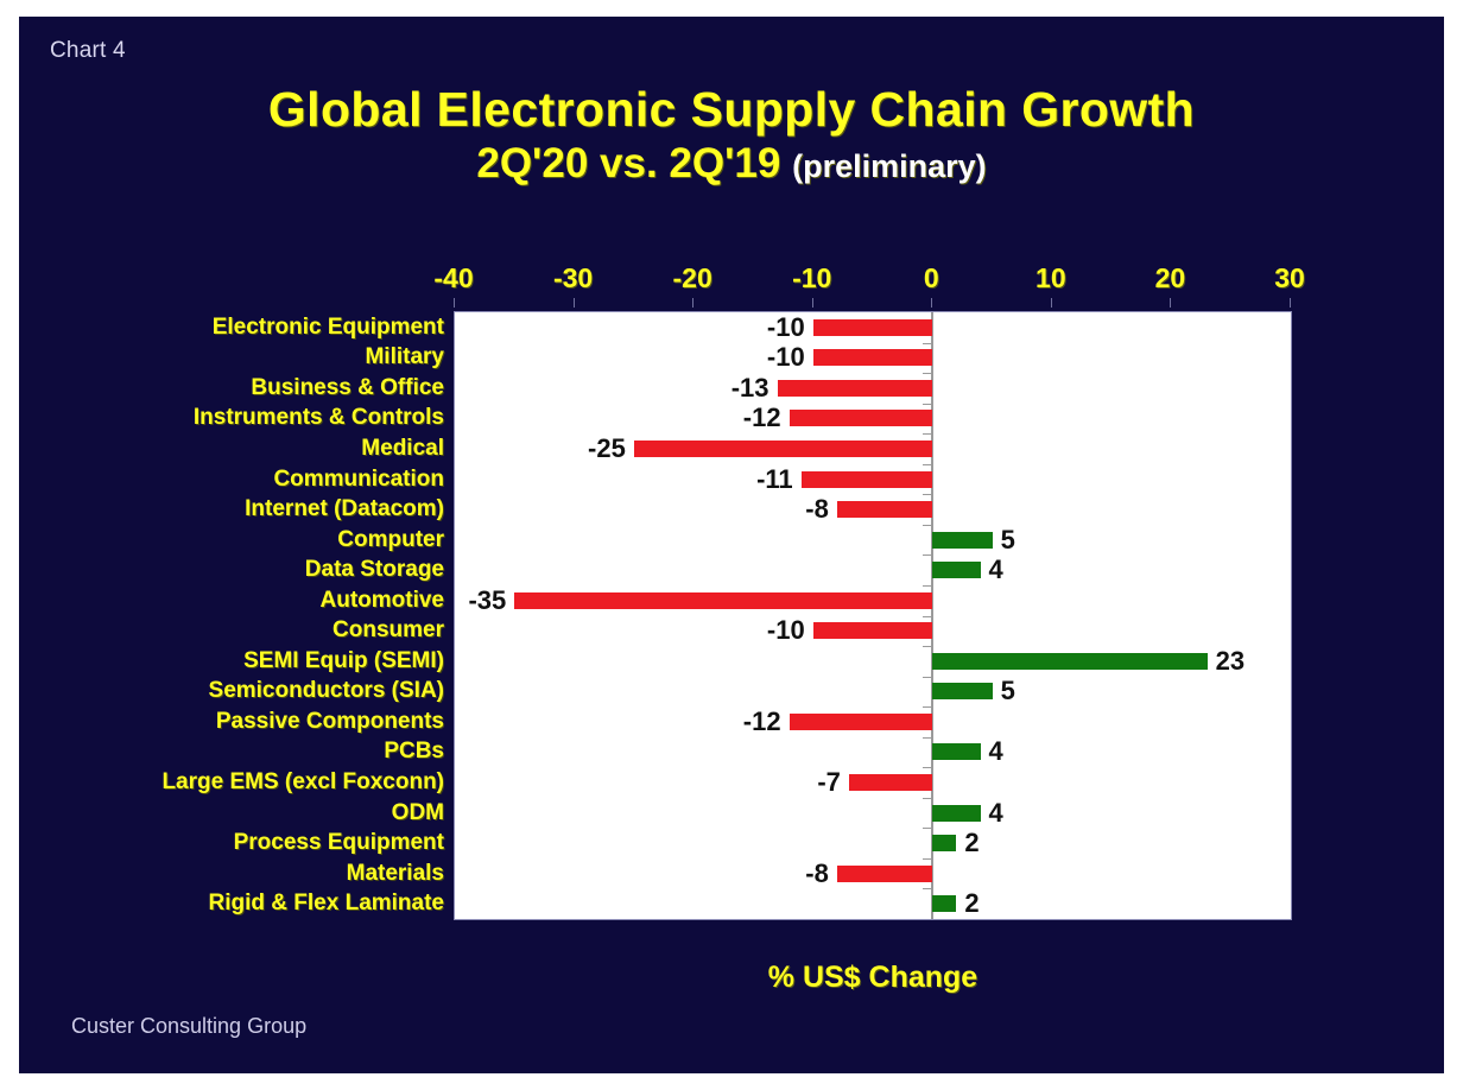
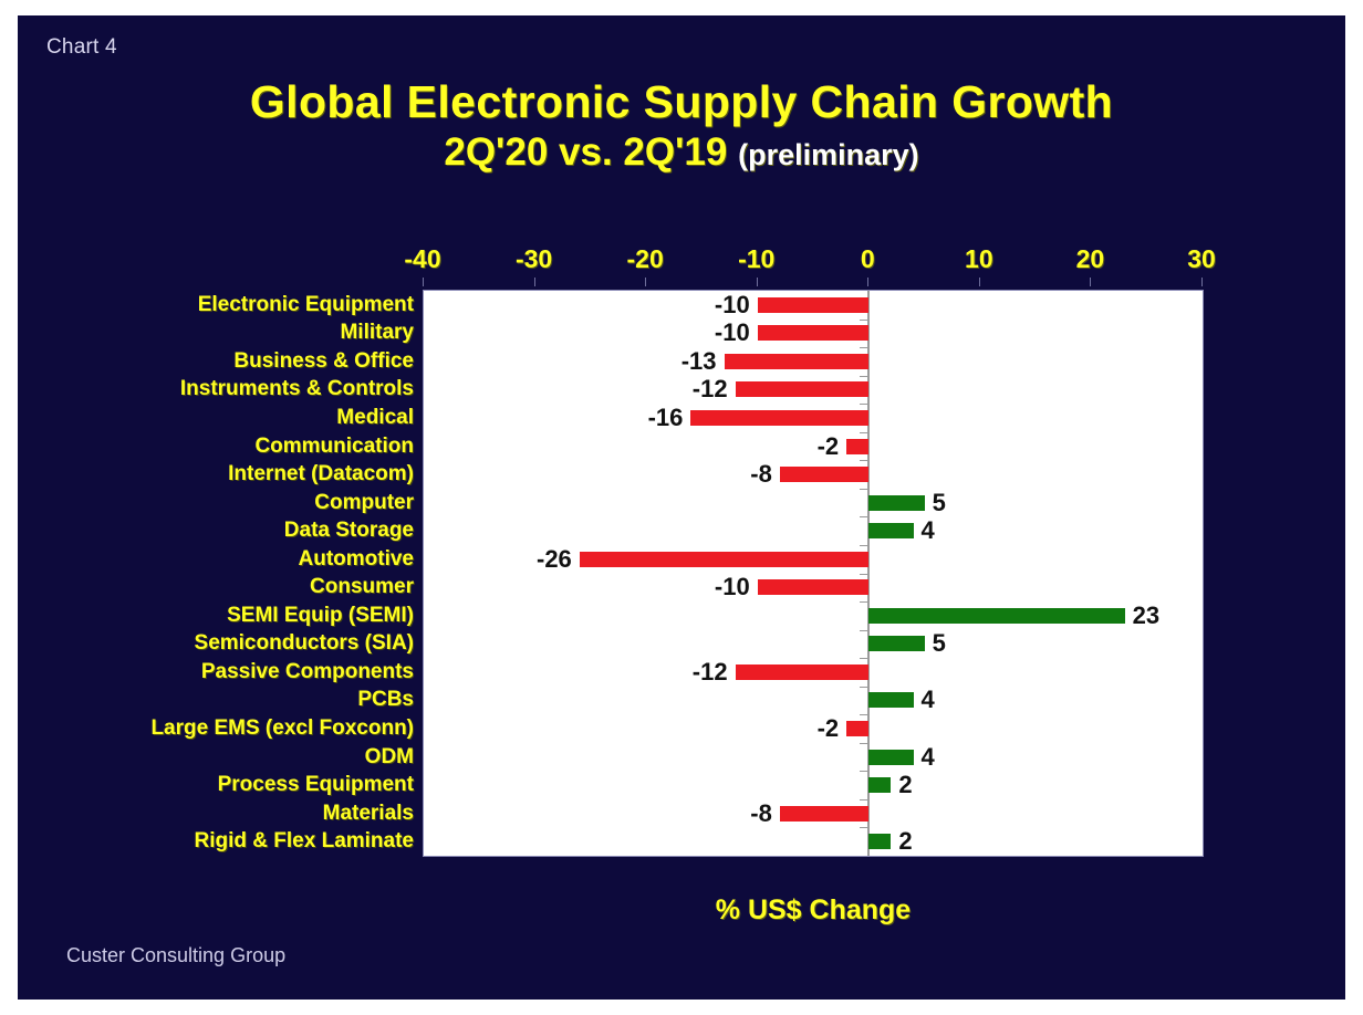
Medical: -25 -> -16
Communication: -11 -> -2
Automotive: -35 -> -26
Large EMS (excl Foxconn): -7 -> -2
